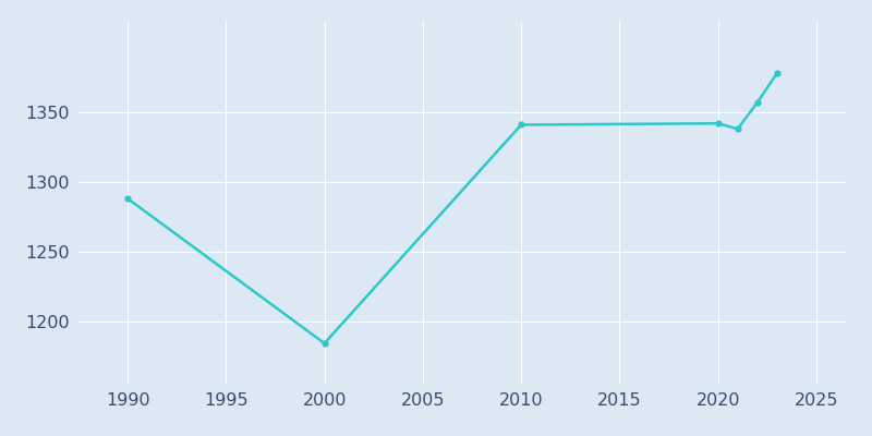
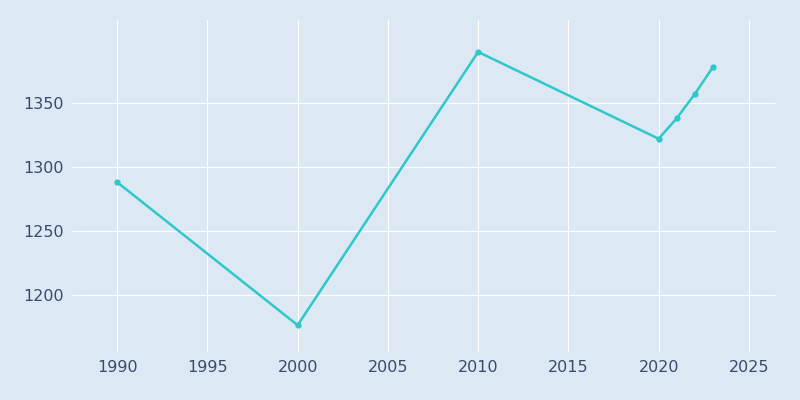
2000: 1184 -> 1176
2010: 1341 -> 1390
2020: 1342 -> 1322
